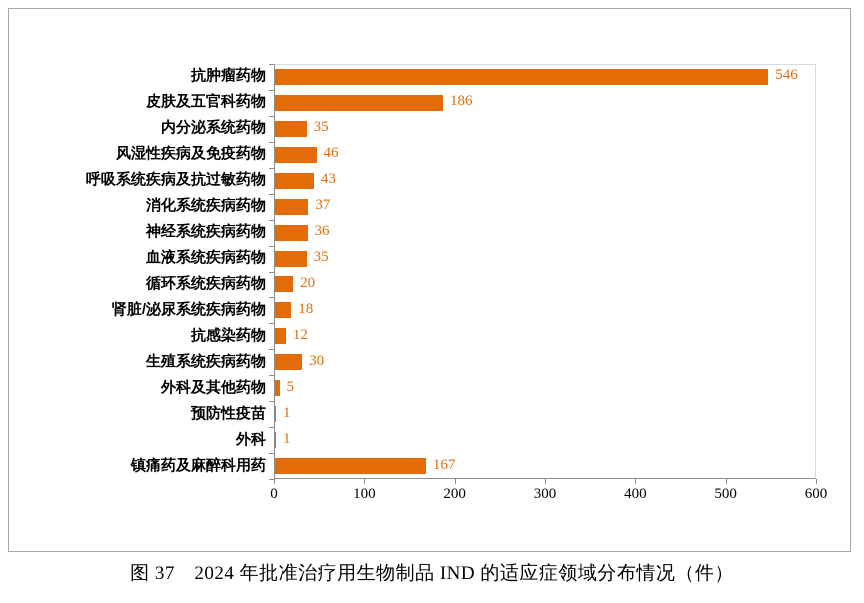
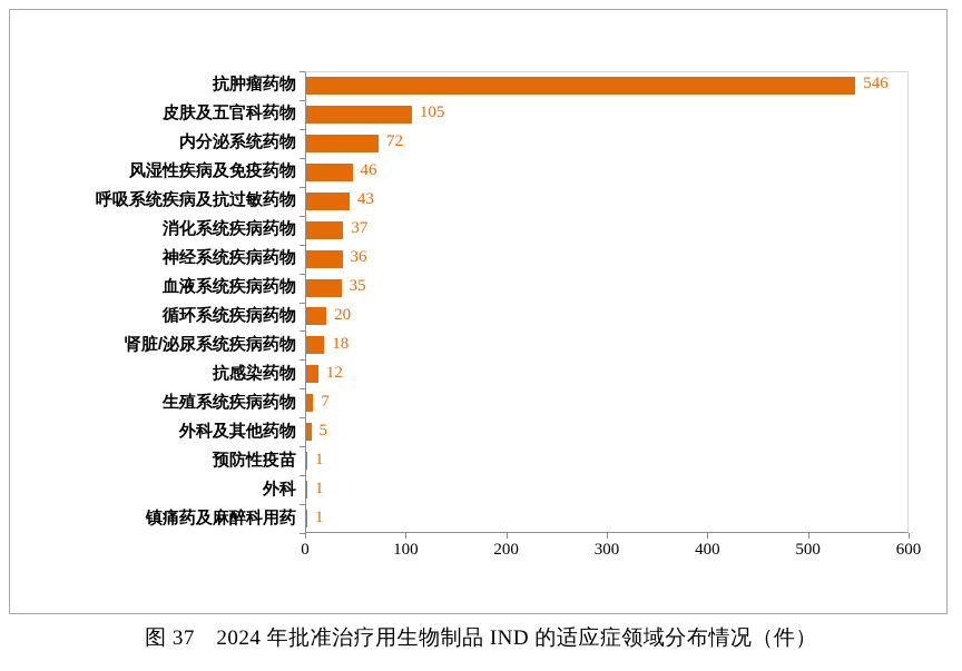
皮肤及五官科药物: 186 -> 105
内分泌系统药物: 35 -> 72
生殖系统疾病药物: 30 -> 7
镇痛药及麻醉科用药: 167 -> 1
